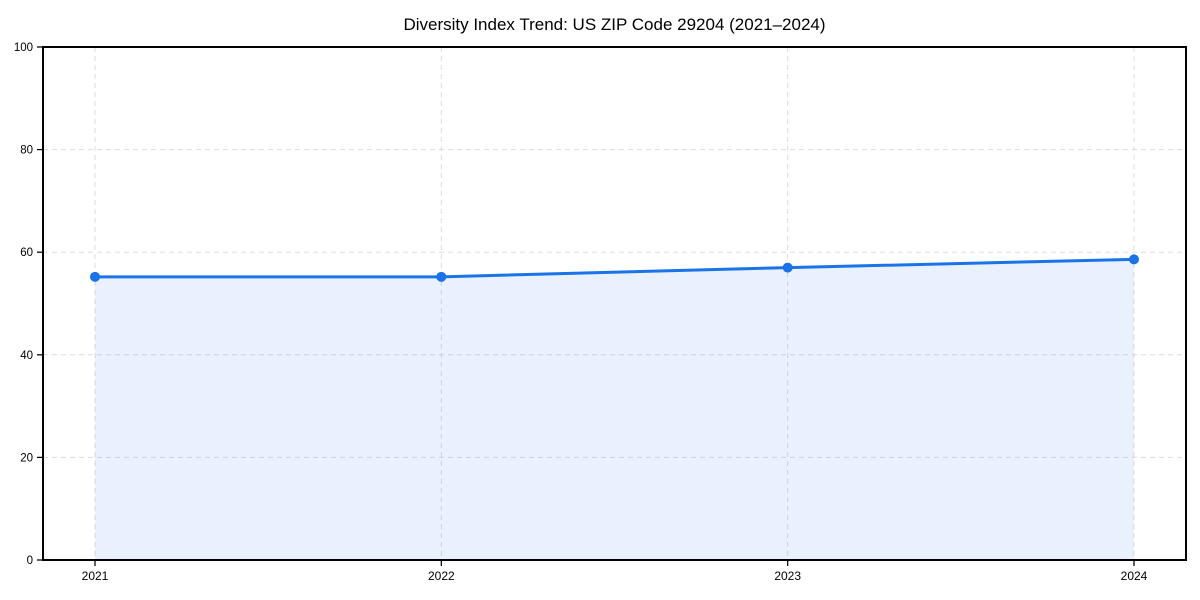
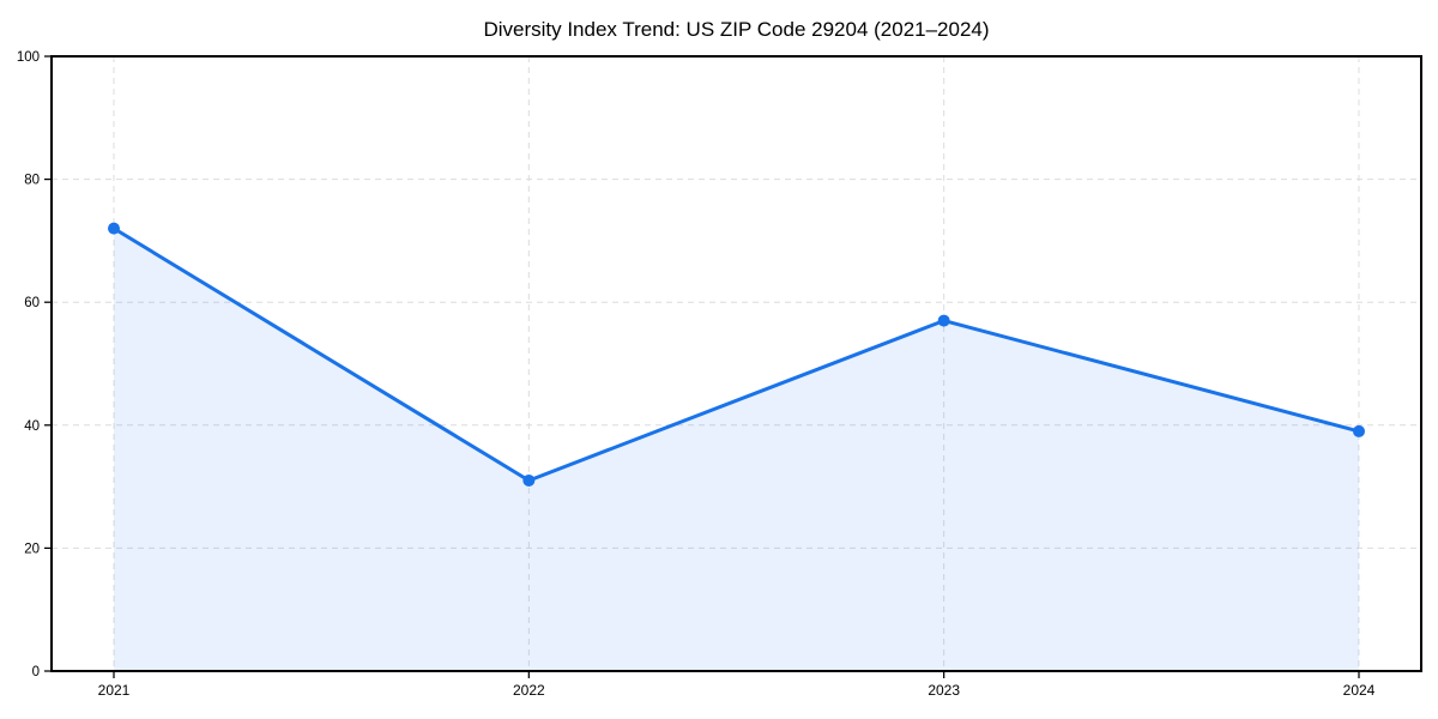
2021: 55 -> 72
2022: 55 -> 31
2024: 59 -> 39
